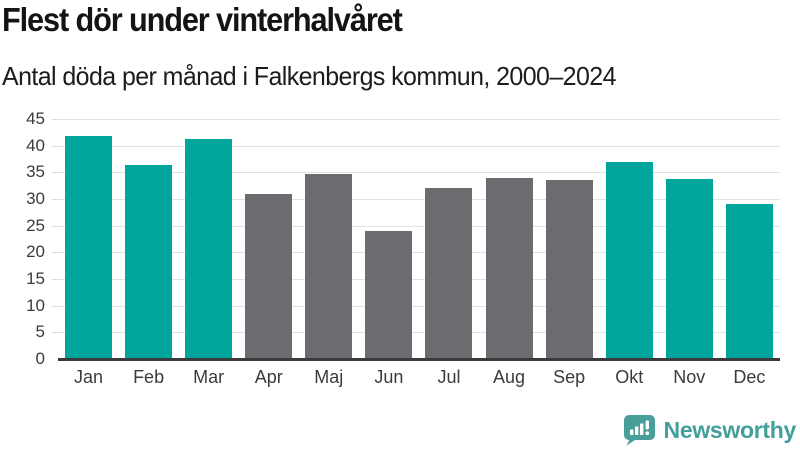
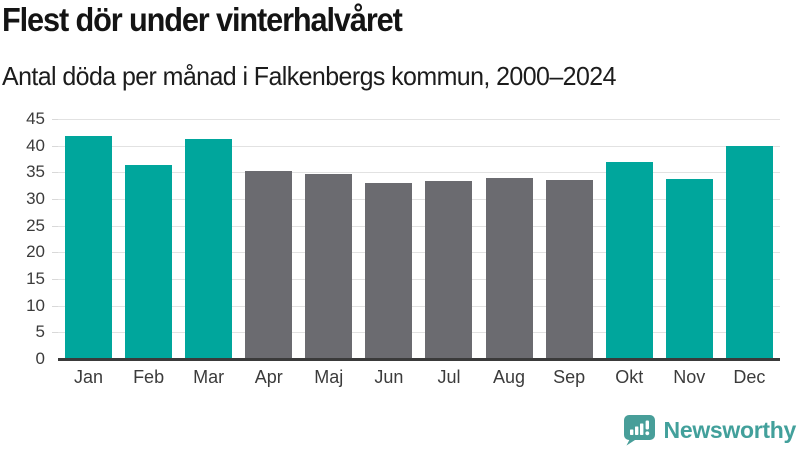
Apr: 31 -> 35
Jun: 24 -> 33
Jul: 32 -> 33
Dec: 29 -> 40
